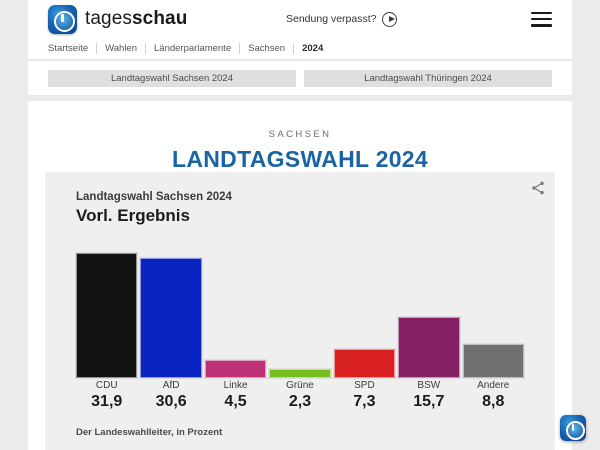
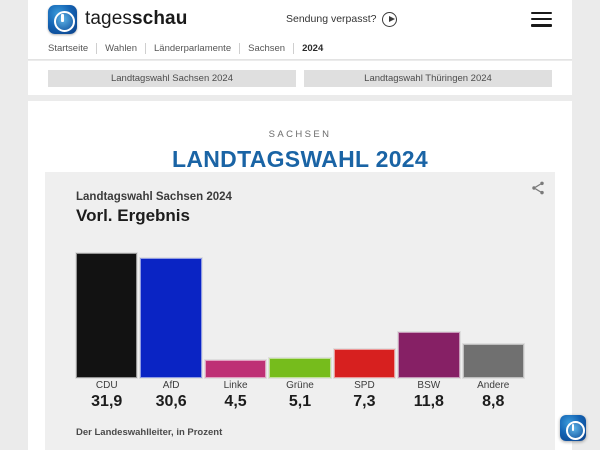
Grüne: 2,3 -> 5,1
BSW: 15,7 -> 11,8
